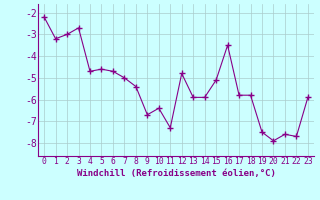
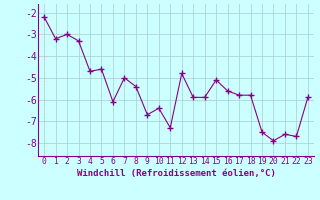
3: -2.7 -> -3.3
6: -4.7 -> -6.1
16: -3.5 -> -5.6
